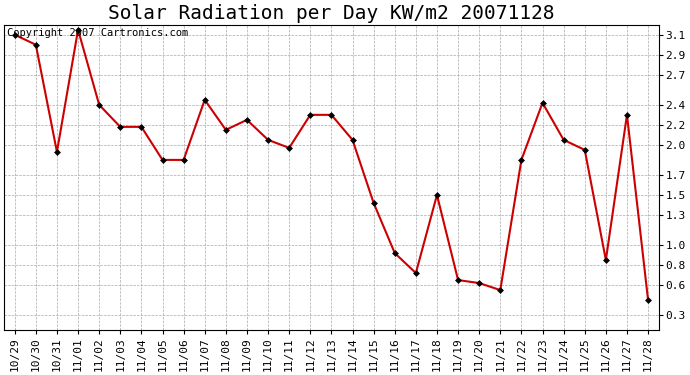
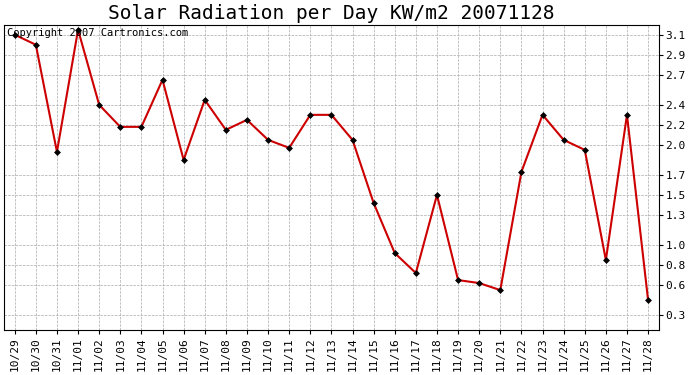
11/05: 1.85 -> 2.65
11/22: 1.85 -> 1.73
11/23: 2.42 -> 2.30
